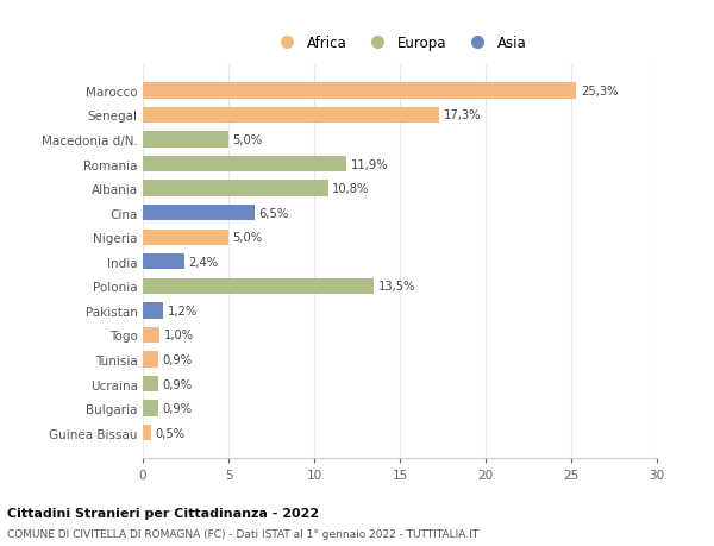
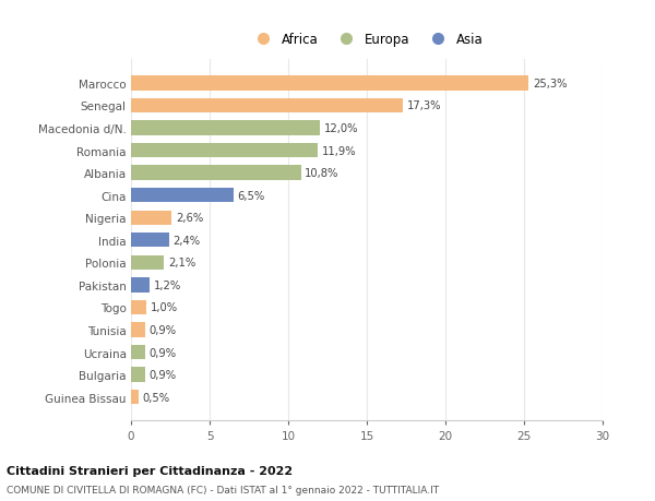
Macedonia d/N.: 5,0% -> 12,0%
Nigeria: 5,0% -> 2,6%
Polonia: 13,5% -> 2,1%
